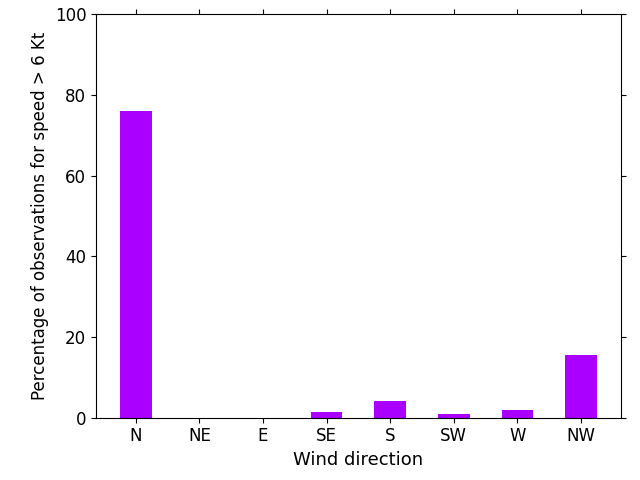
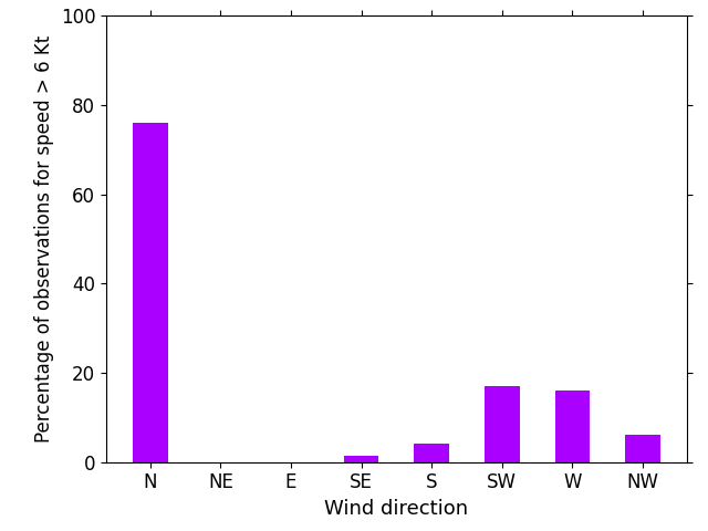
SW: 1.0 -> 17.0
W: 2.0 -> 16.0
NW: 15.5 -> 6.0
